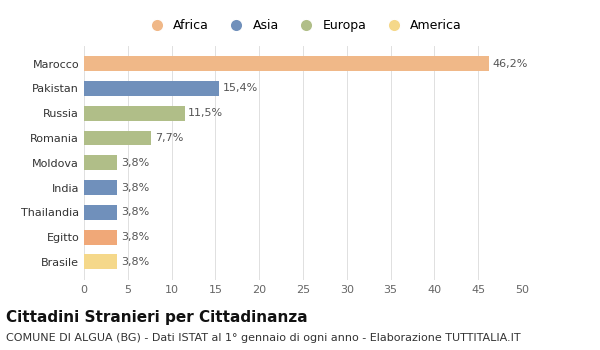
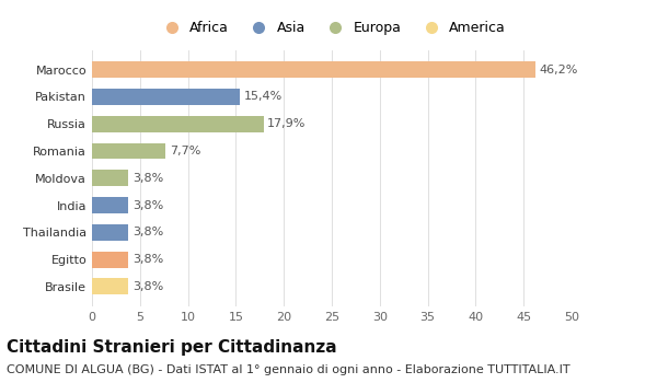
Russia: 11,5% -> 17,9%
